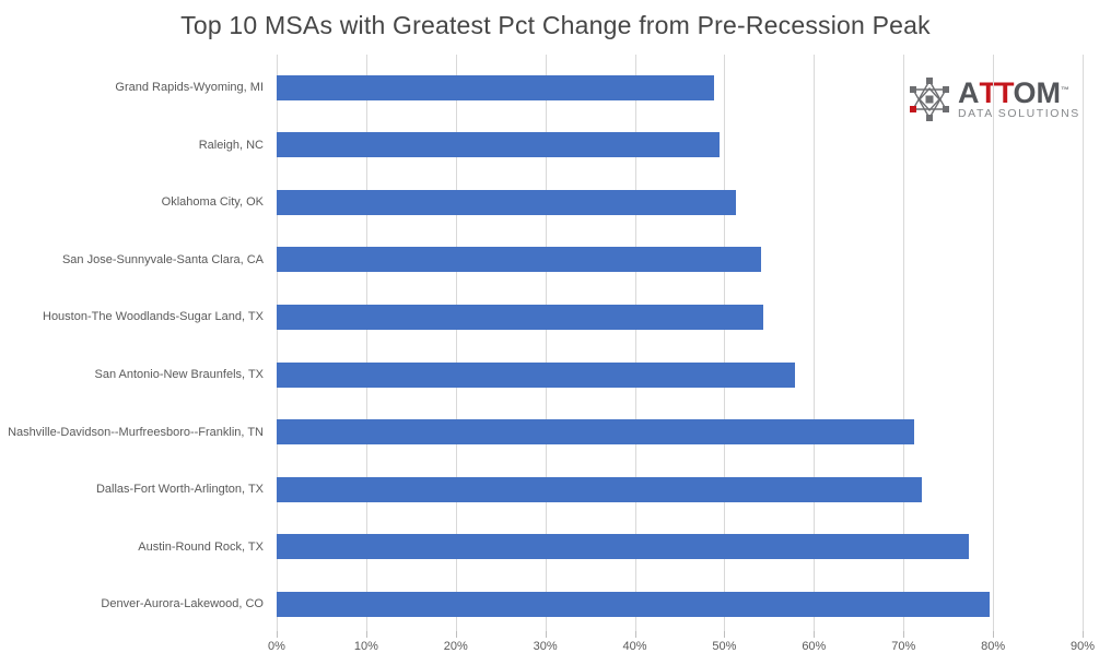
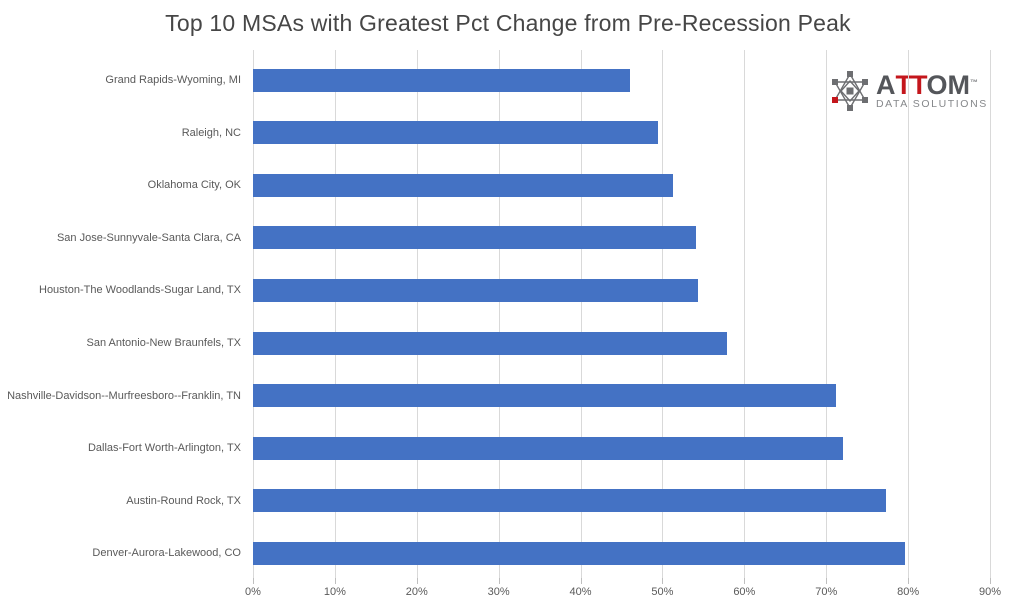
Grand Rapids-Wyoming, MI: 49% -> 46%
